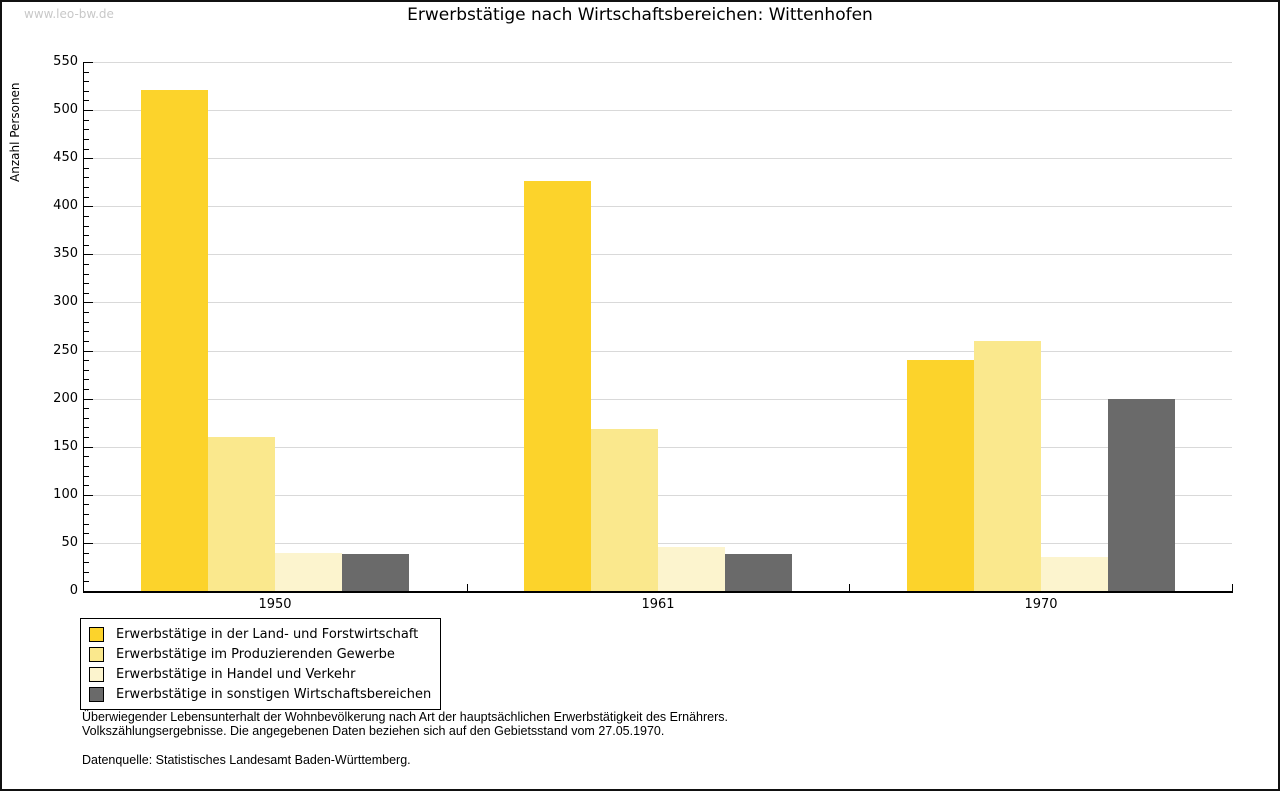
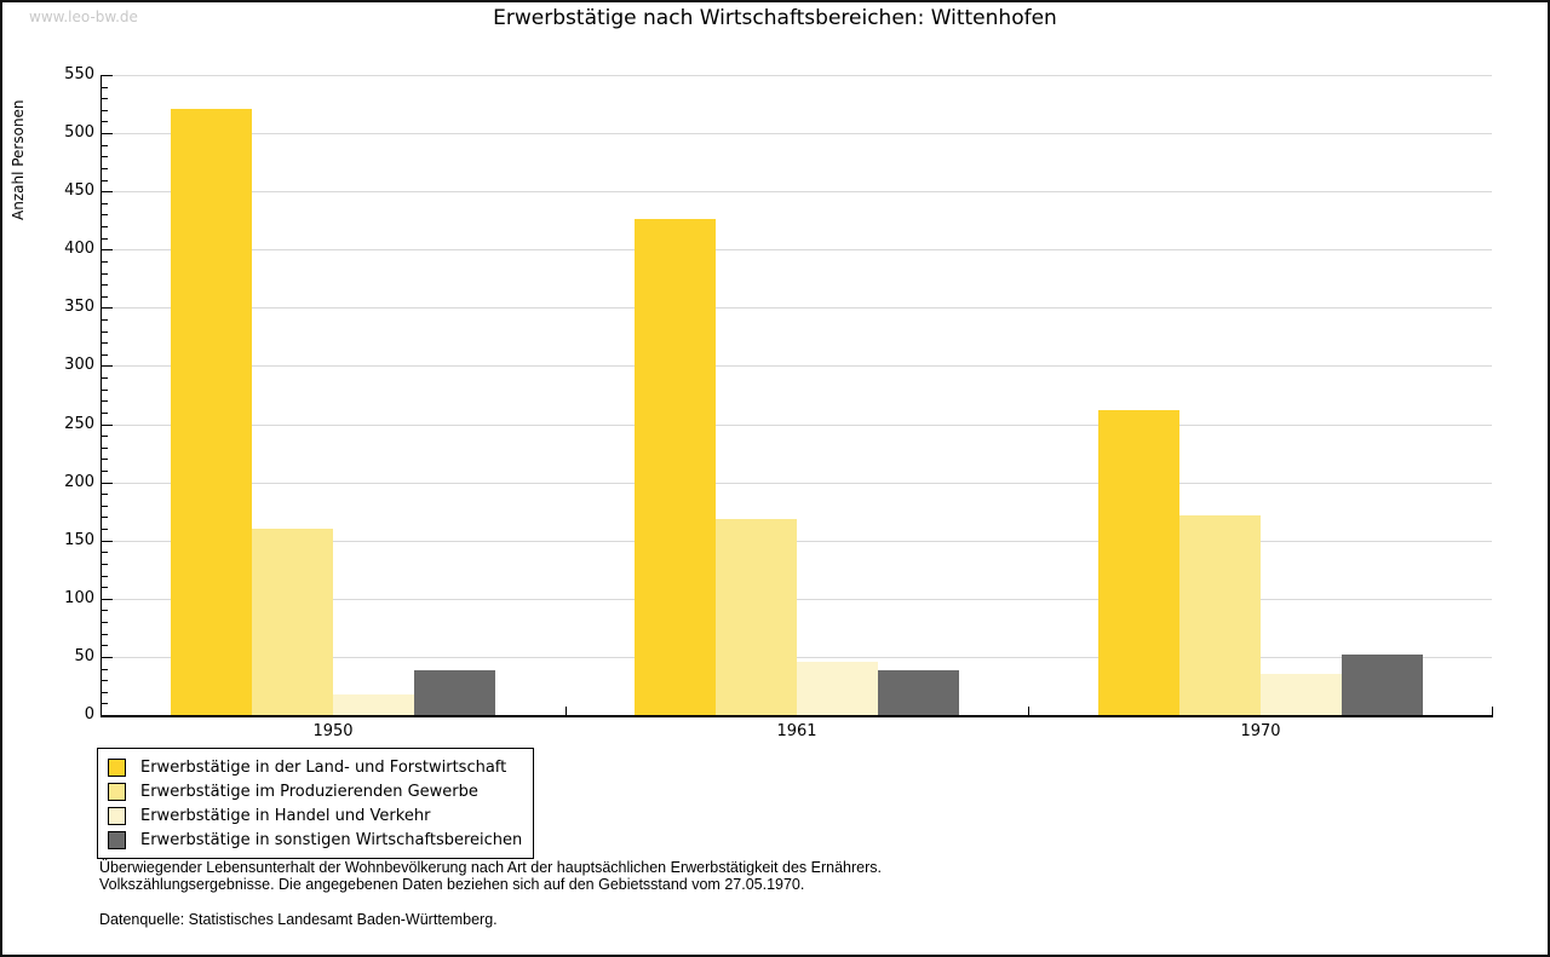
Erwerbstätige in Handel und Verkehr/1950: 40 -> 20
Erwerbstätige in der Land- und Forstwirtschaft/1970: 240 -> 260
Erwerbstätige im Produzierenden Gewerbe/1970: 260 -> 170
Erwerbstätige in sonstigen Wirtschaftsbereichen/1970: 200 -> 50
